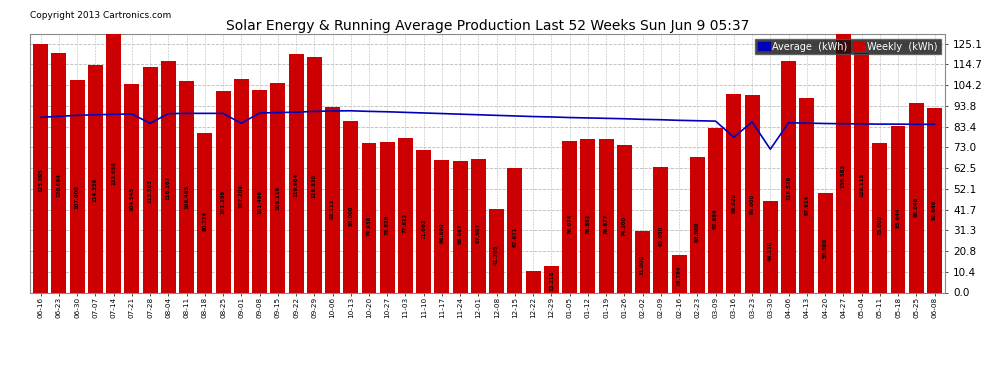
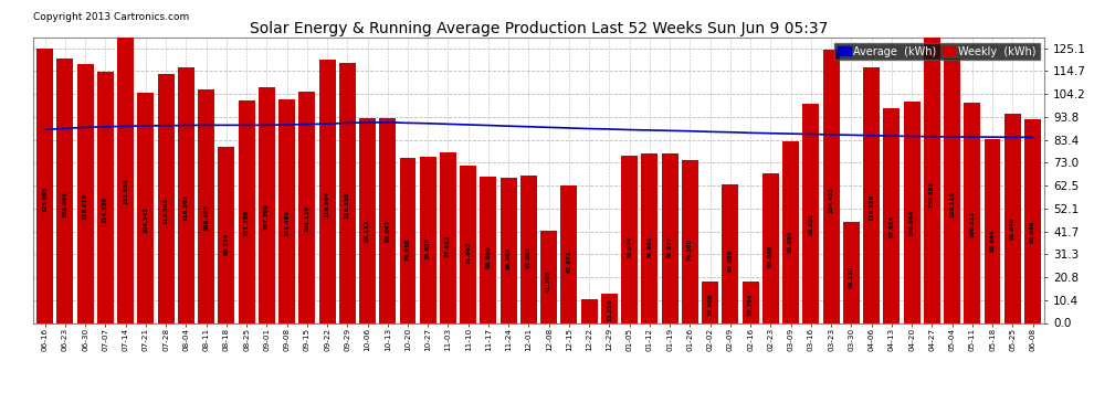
Weekly (kWh)/06-30: 107 -> 118
Average (kWh)/07-28: 85 -> 90
Average (kWh)/09-01: 85 -> 90
Weekly (kWh)/10-13: 86 -> 93
Weekly (kWh)/02-02: 31 -> 19
Average (kWh)/03-16: 78 -> 86
Weekly (kWh)/03-23: 99 -> 124
Average (kWh)/03-30: 72 -> 86
Weekly (kWh)/04-20: 50 -> 101
Weekly (kWh)/05-11: 75 -> 100
